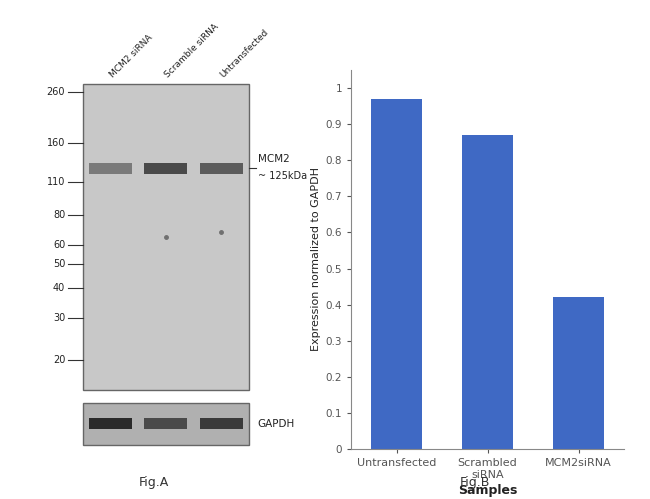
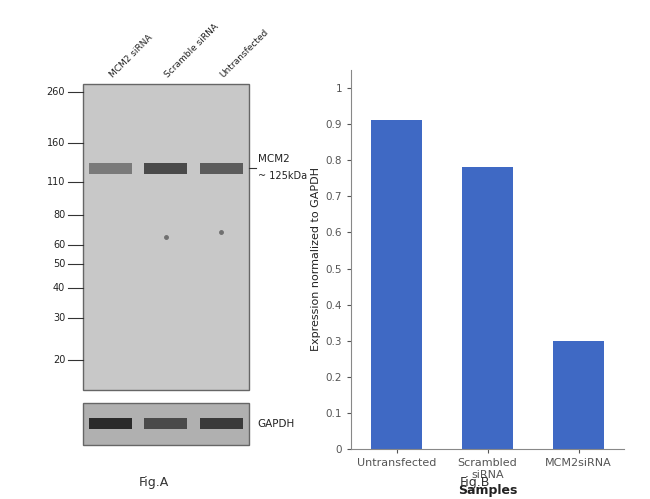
Untransfected: 0.97 -> 0.91
Scrambled siRNA: 0.87 -> 0.78
MCM2siRNA: 0.42 -> 0.30
